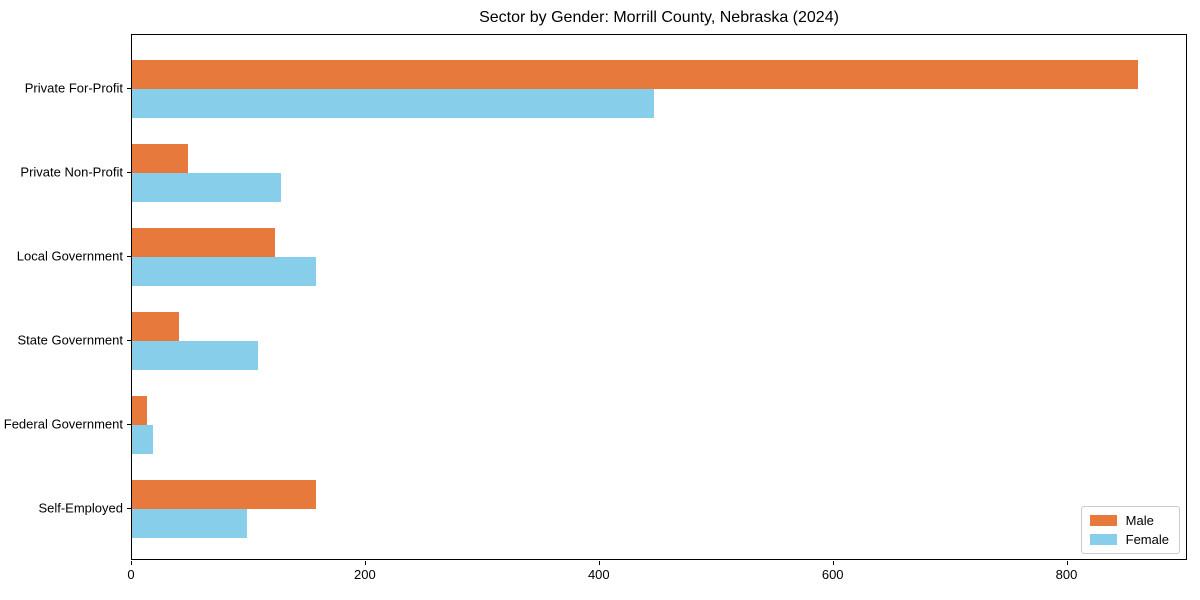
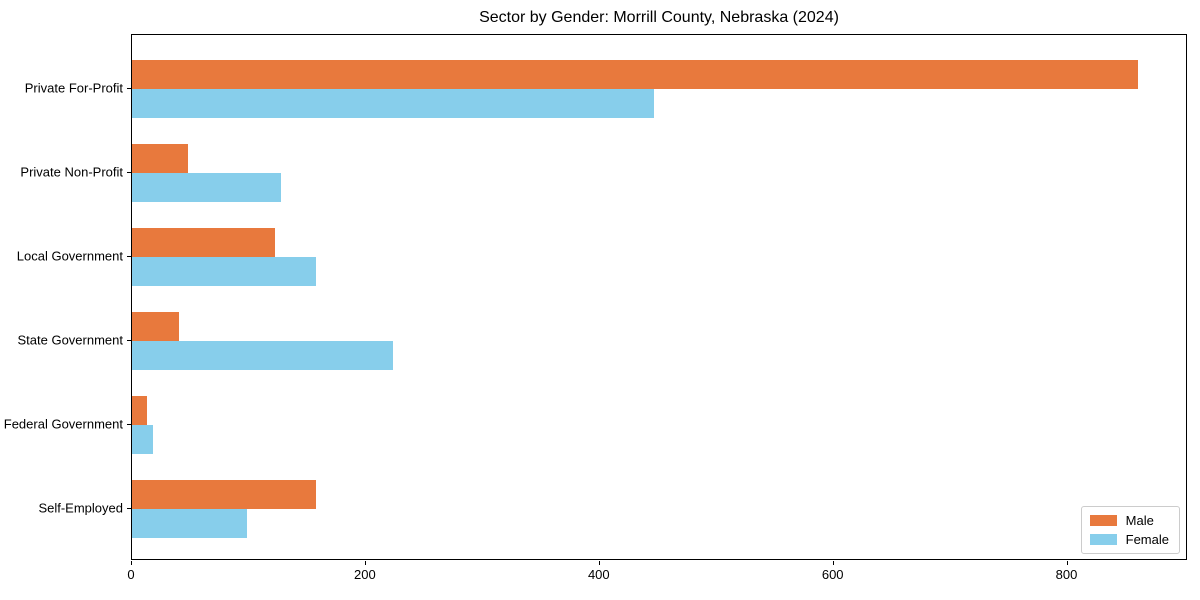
Female/State Government: 108 -> 223
